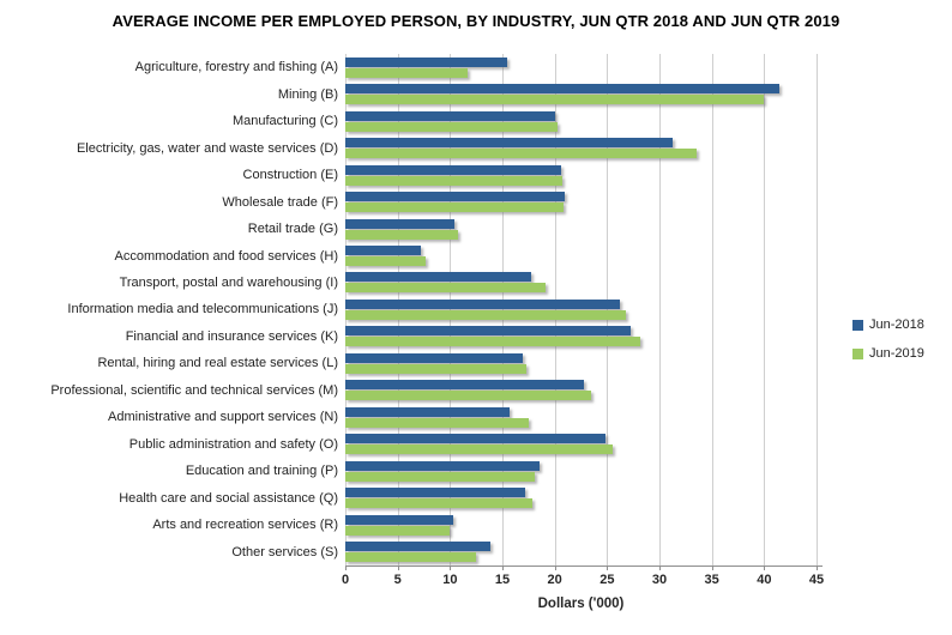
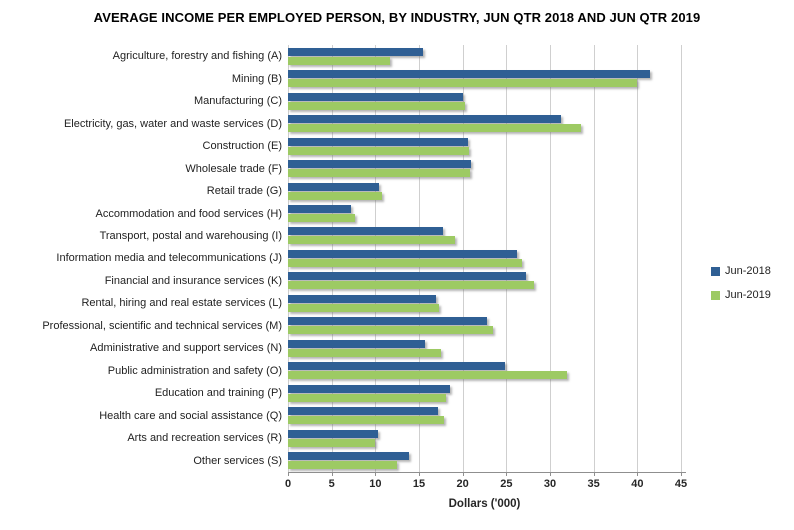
Jun-2019/Public administration and safety (O): 26 -> 32
